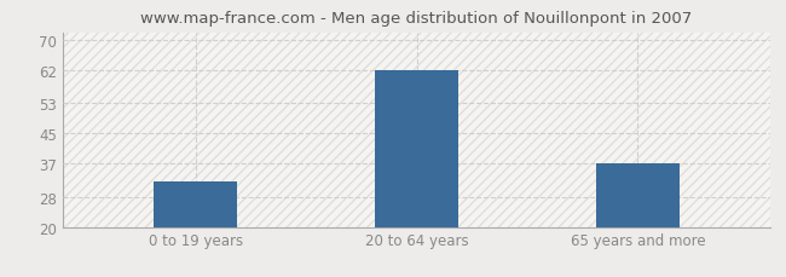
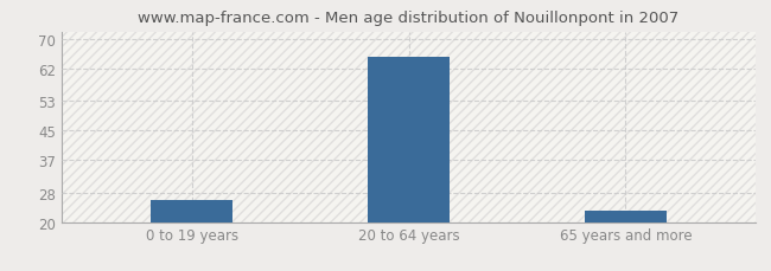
0 to 19 years: 32 -> 26
20 to 64 years: 62 -> 65
65 years and more: 37 -> 23
